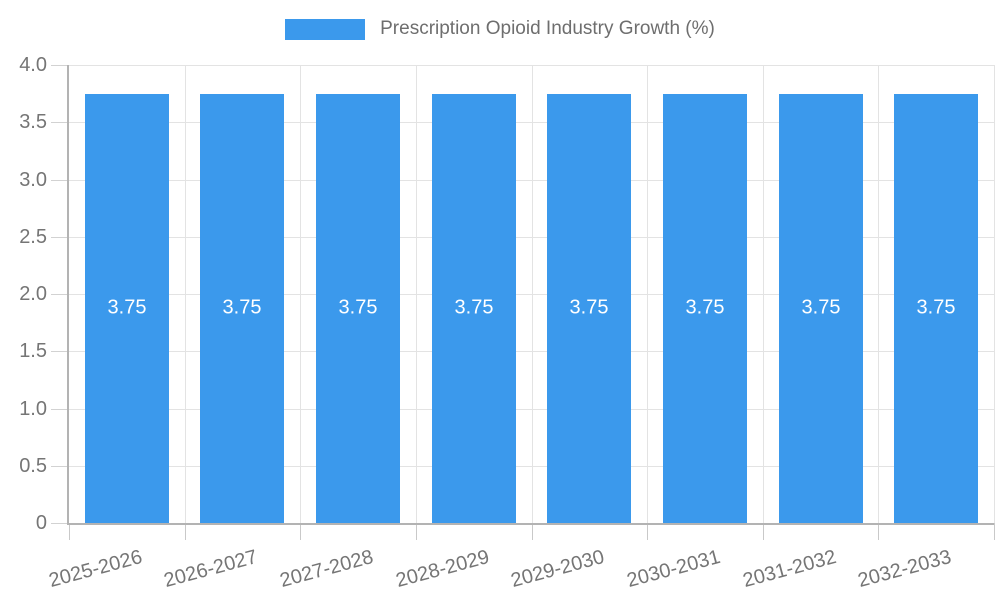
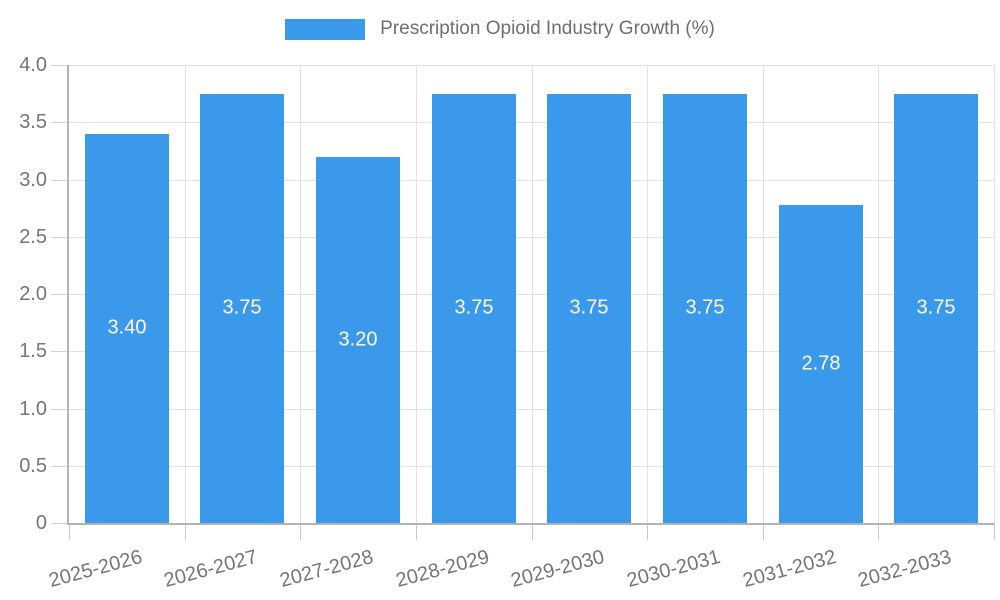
2025-2026: 3.75 -> 3.40
2027-2028: 3.75 -> 3.20
2031-2032: 3.75 -> 2.78
